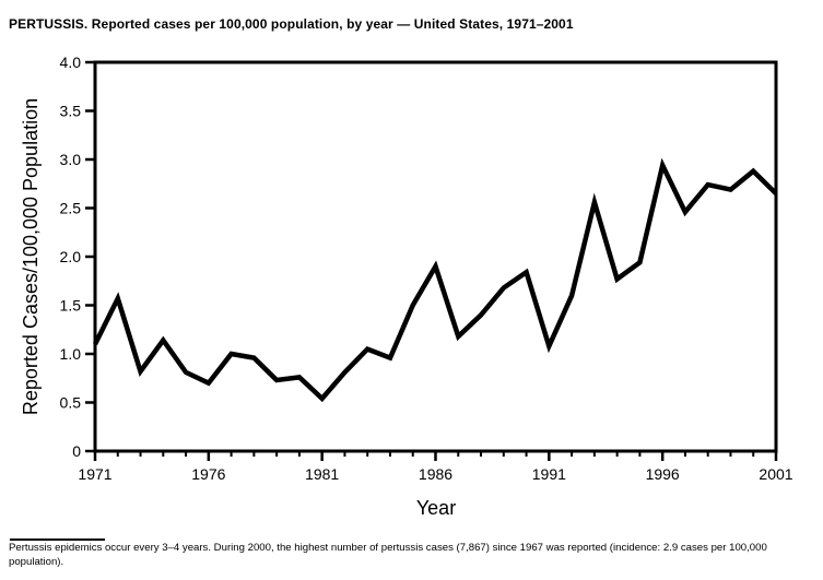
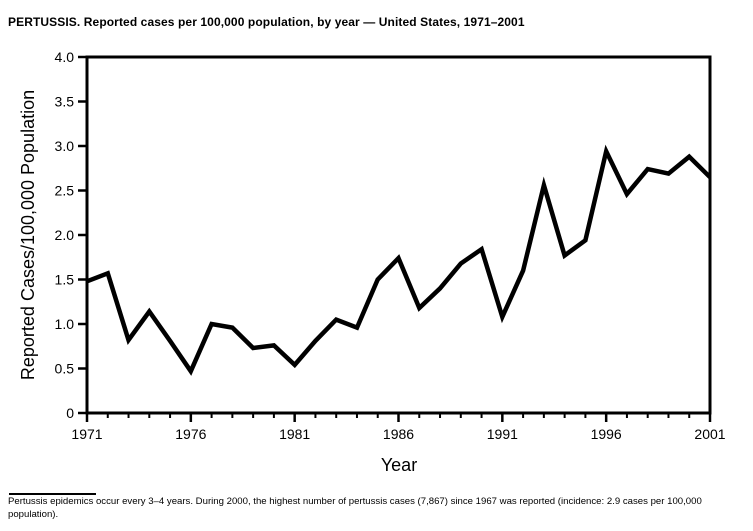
1971: 1.1 -> 1.5
1976: 0.7 -> 0.5
1986: 1.9 -> 1.7
